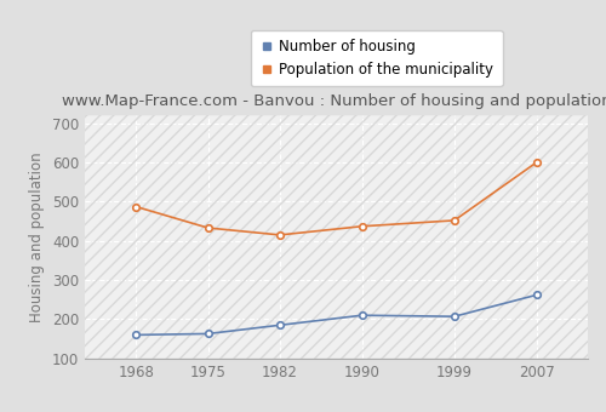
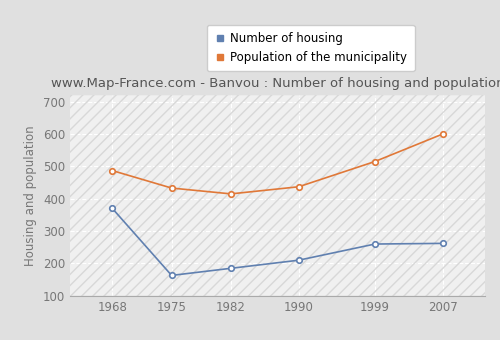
Number of housing/1968: 160 -> 370
Number of housing/1999: 207 -> 260
Population of the municipality/1999: 452 -> 515
